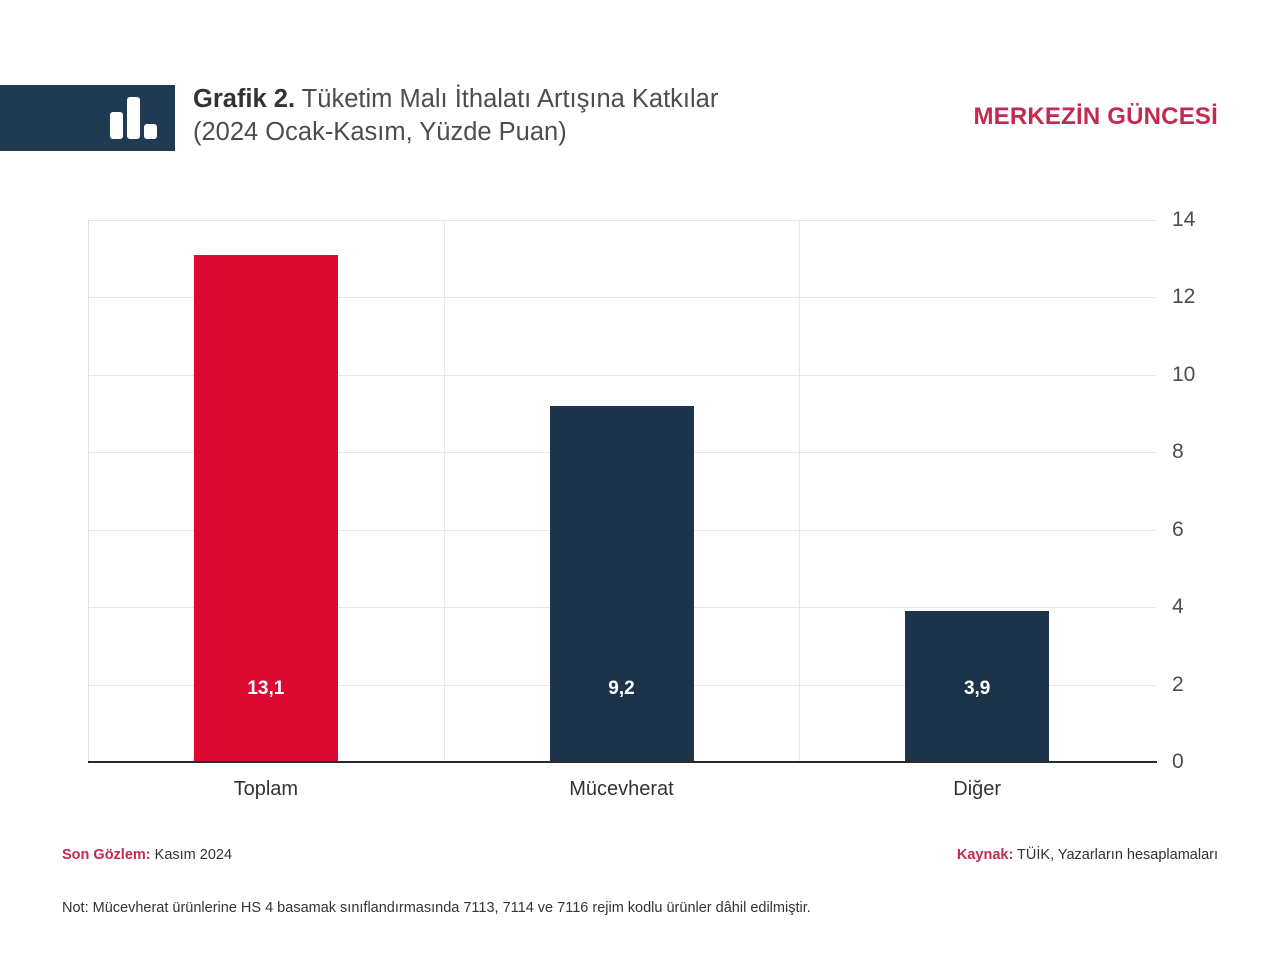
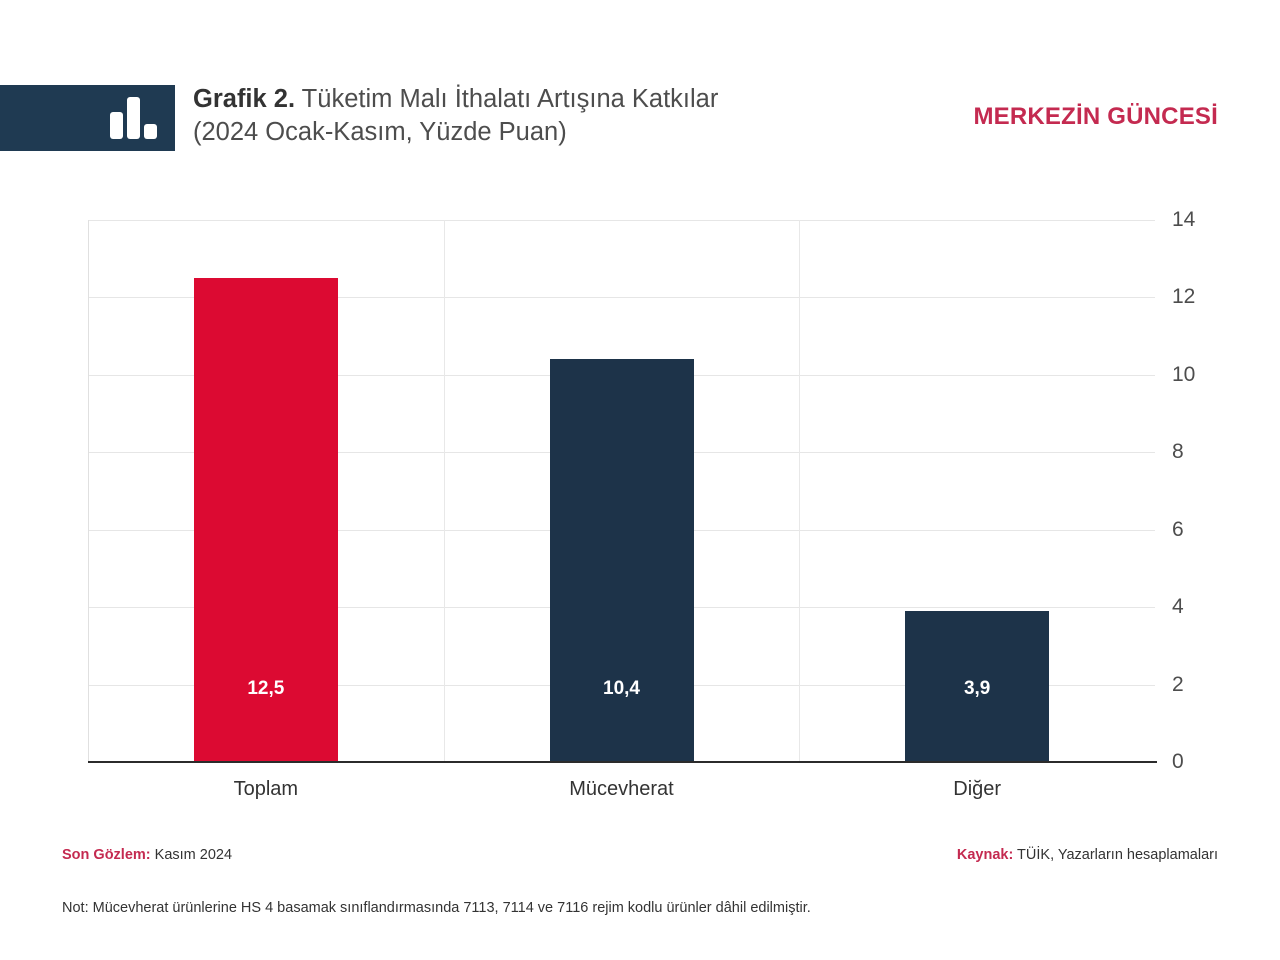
Toplam: 13,1 -> 12,5
Mücevherat: 9,2 -> 10,4
